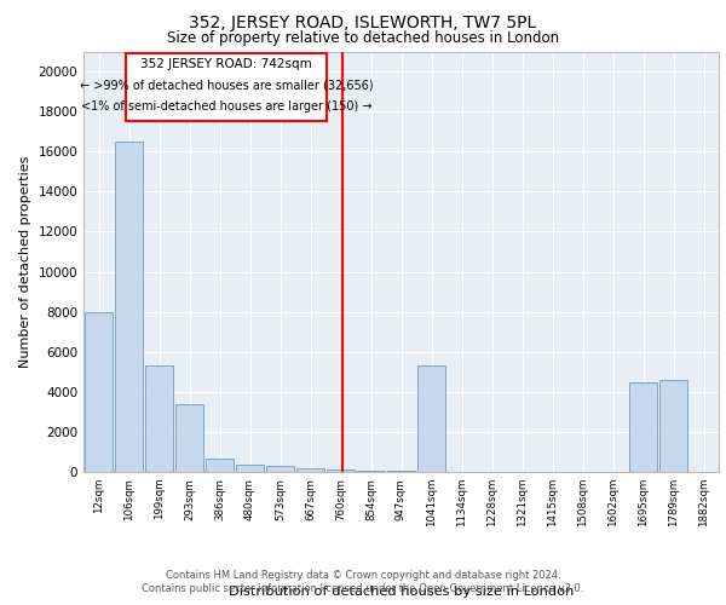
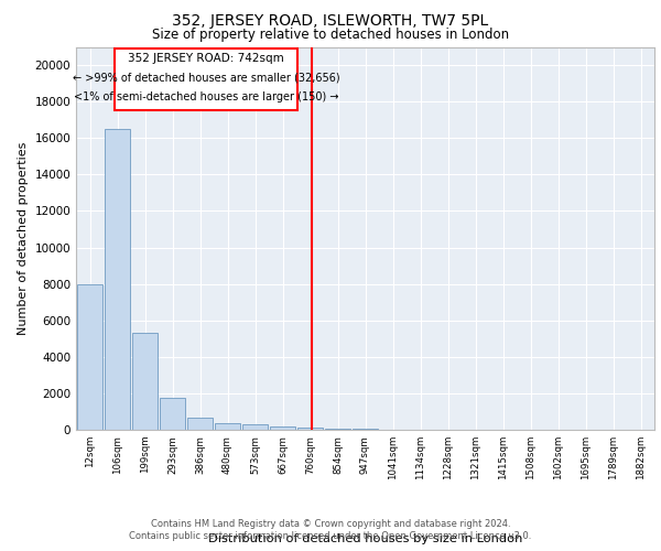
293sqm: 3400 -> 1800
1041sqm: 5300 -> 0
1695sqm: 4500 -> 0
1789sqm: 4600 -> 0
